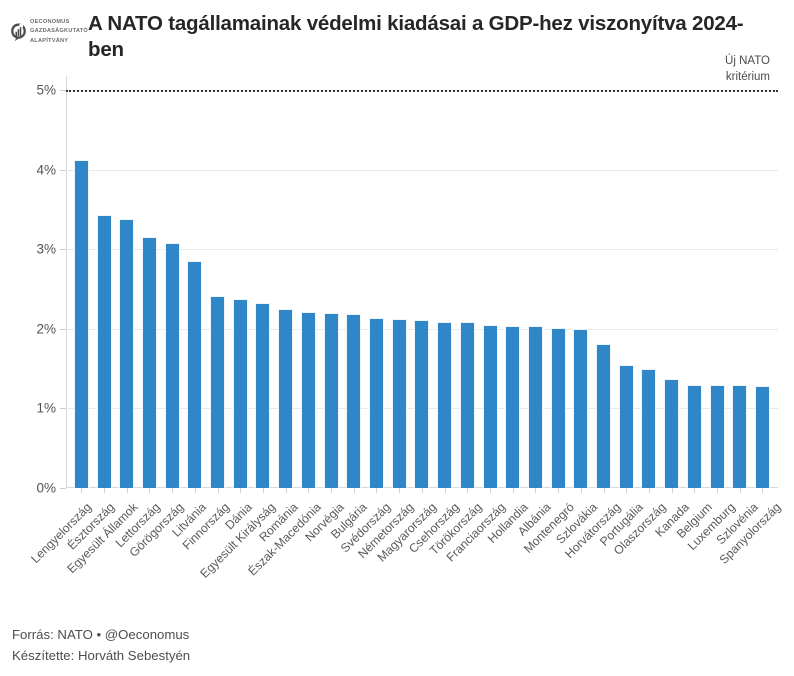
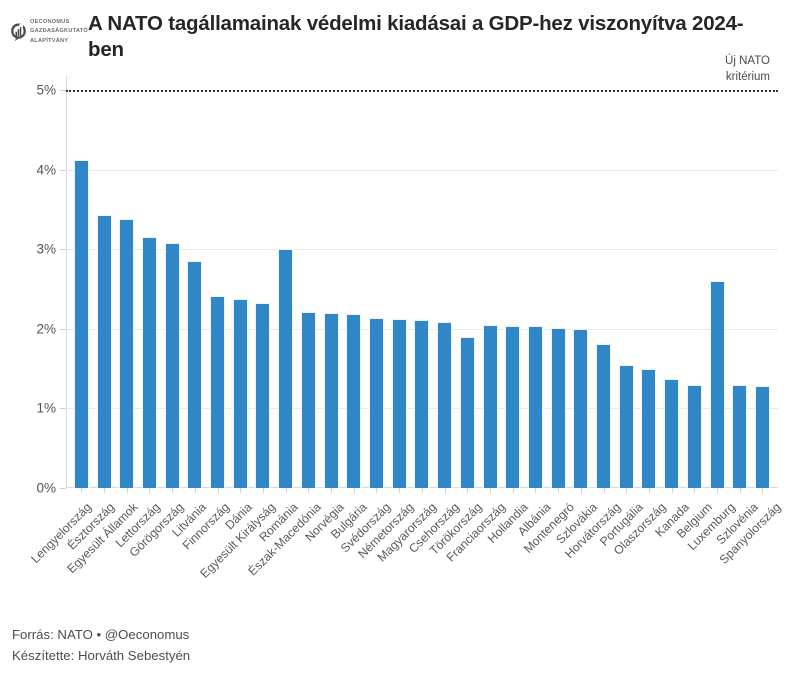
Románia: 2.2% -> 3.0%
Törökország: 2.1% -> 1.9%
Luxemburg: 1.3% -> 2.6%
